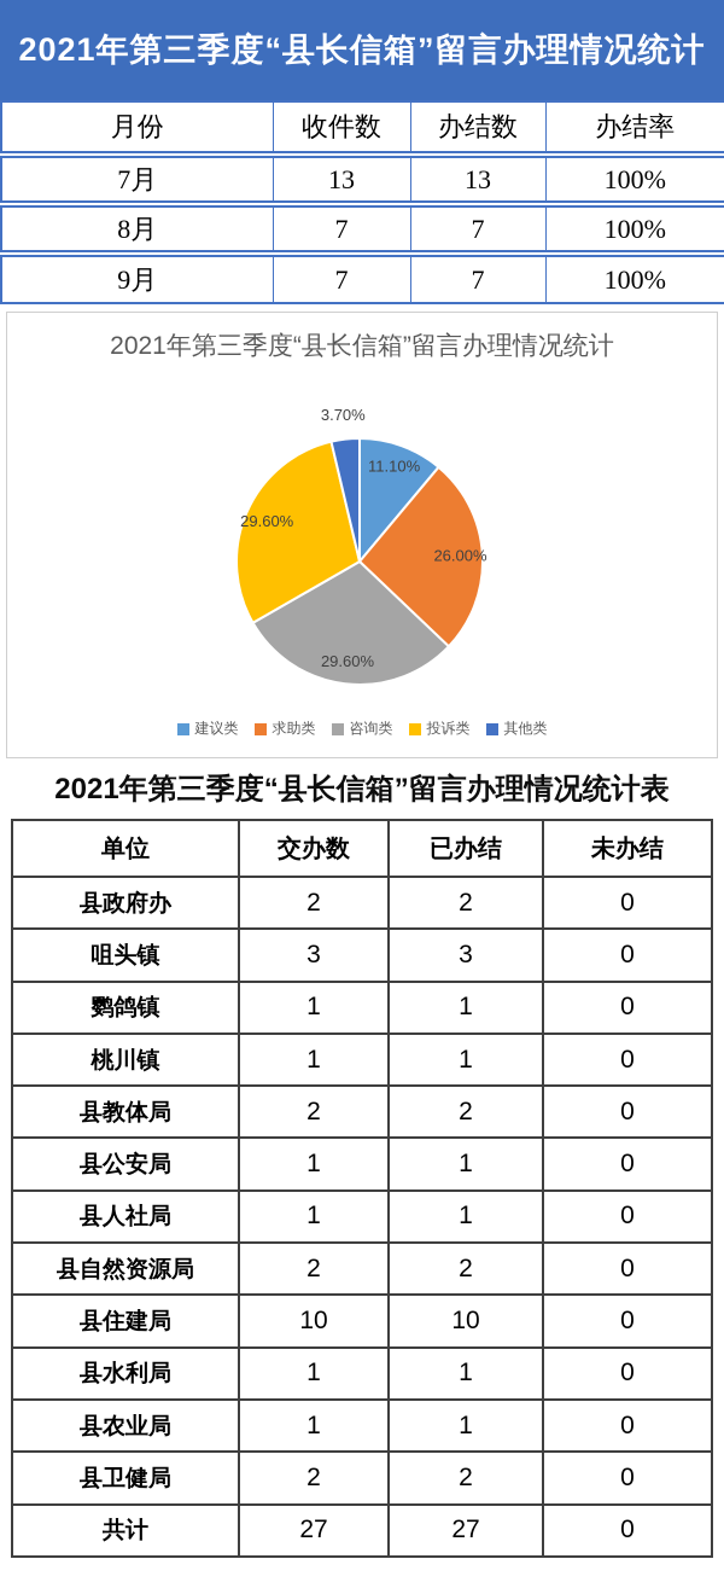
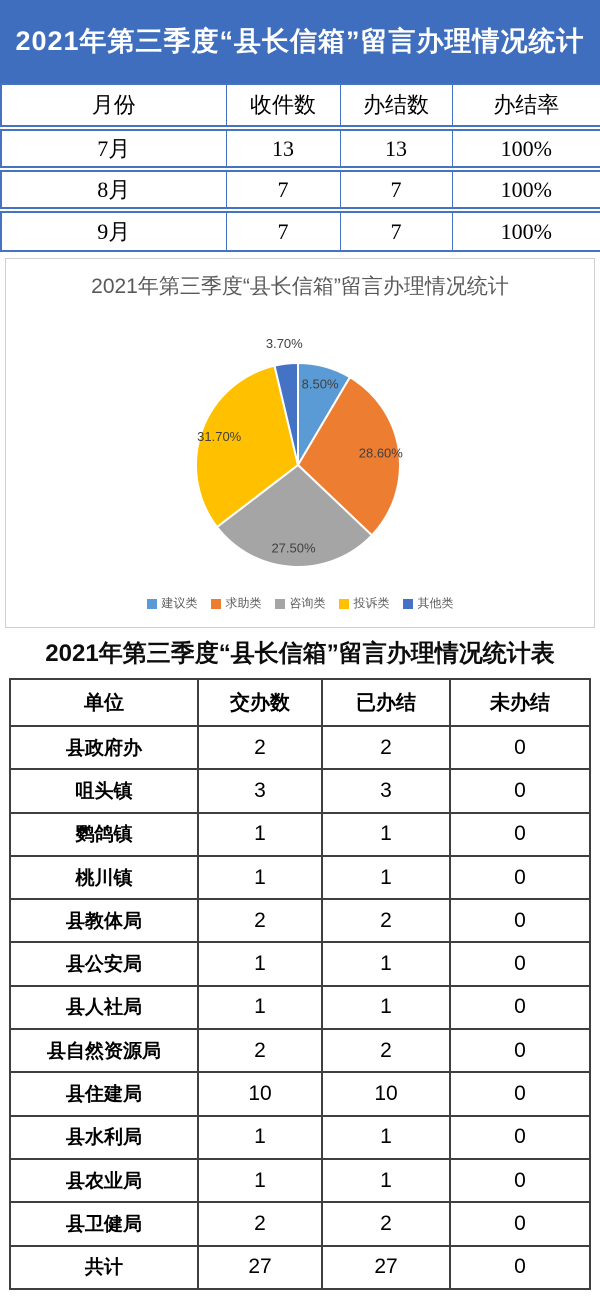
建议类: 11.10% -> 8.50%
求助类: 26.00% -> 28.60%
咨询类: 29.60% -> 27.50%
投诉类: 29.60% -> 31.70%
